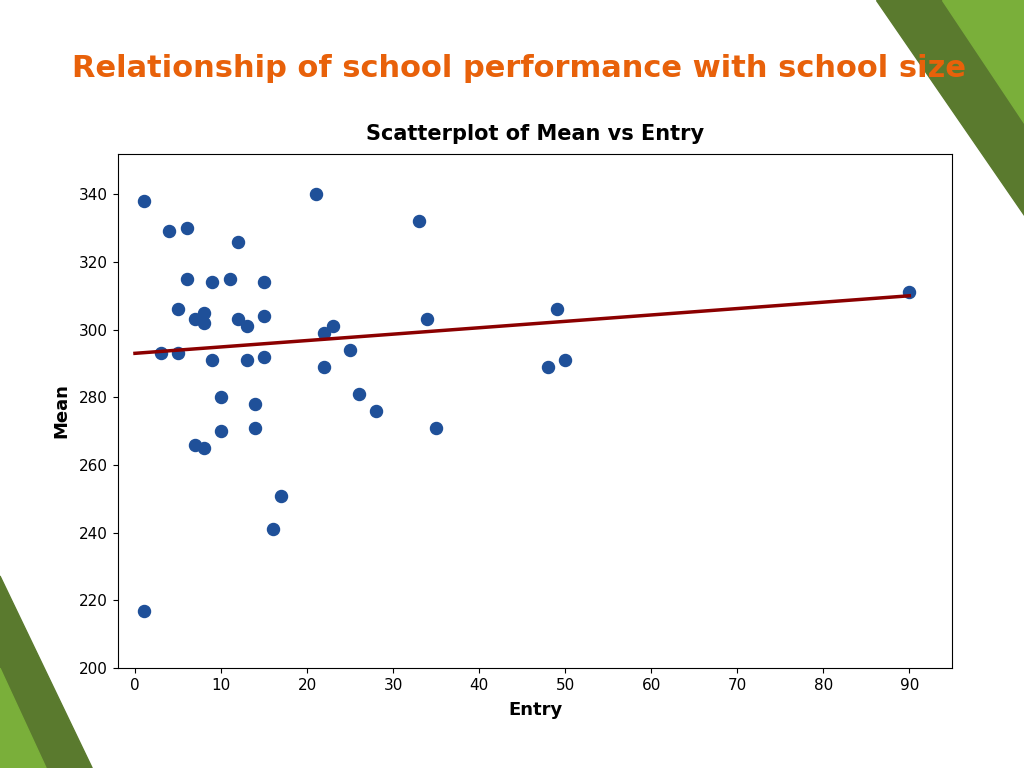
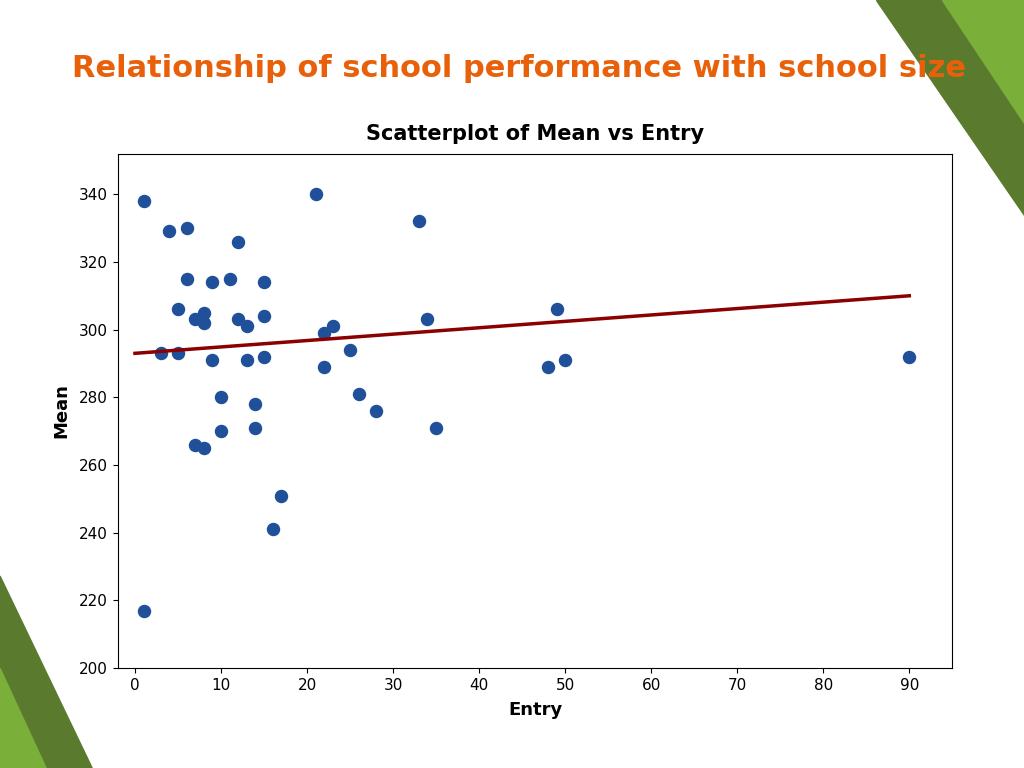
90: 311 -> 292
